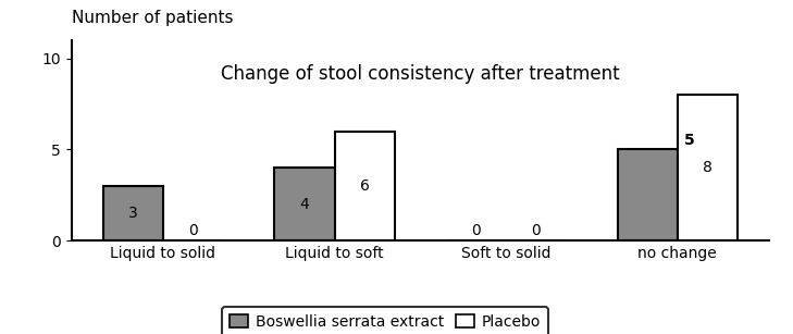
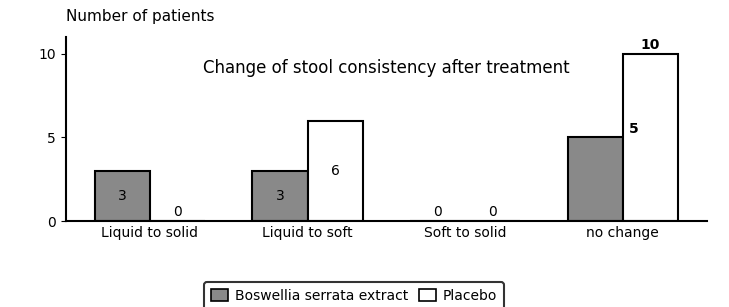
Boswellia serrata extract/Liquid to soft: 4 -> 3
Placebo/no change: 8 -> 10
